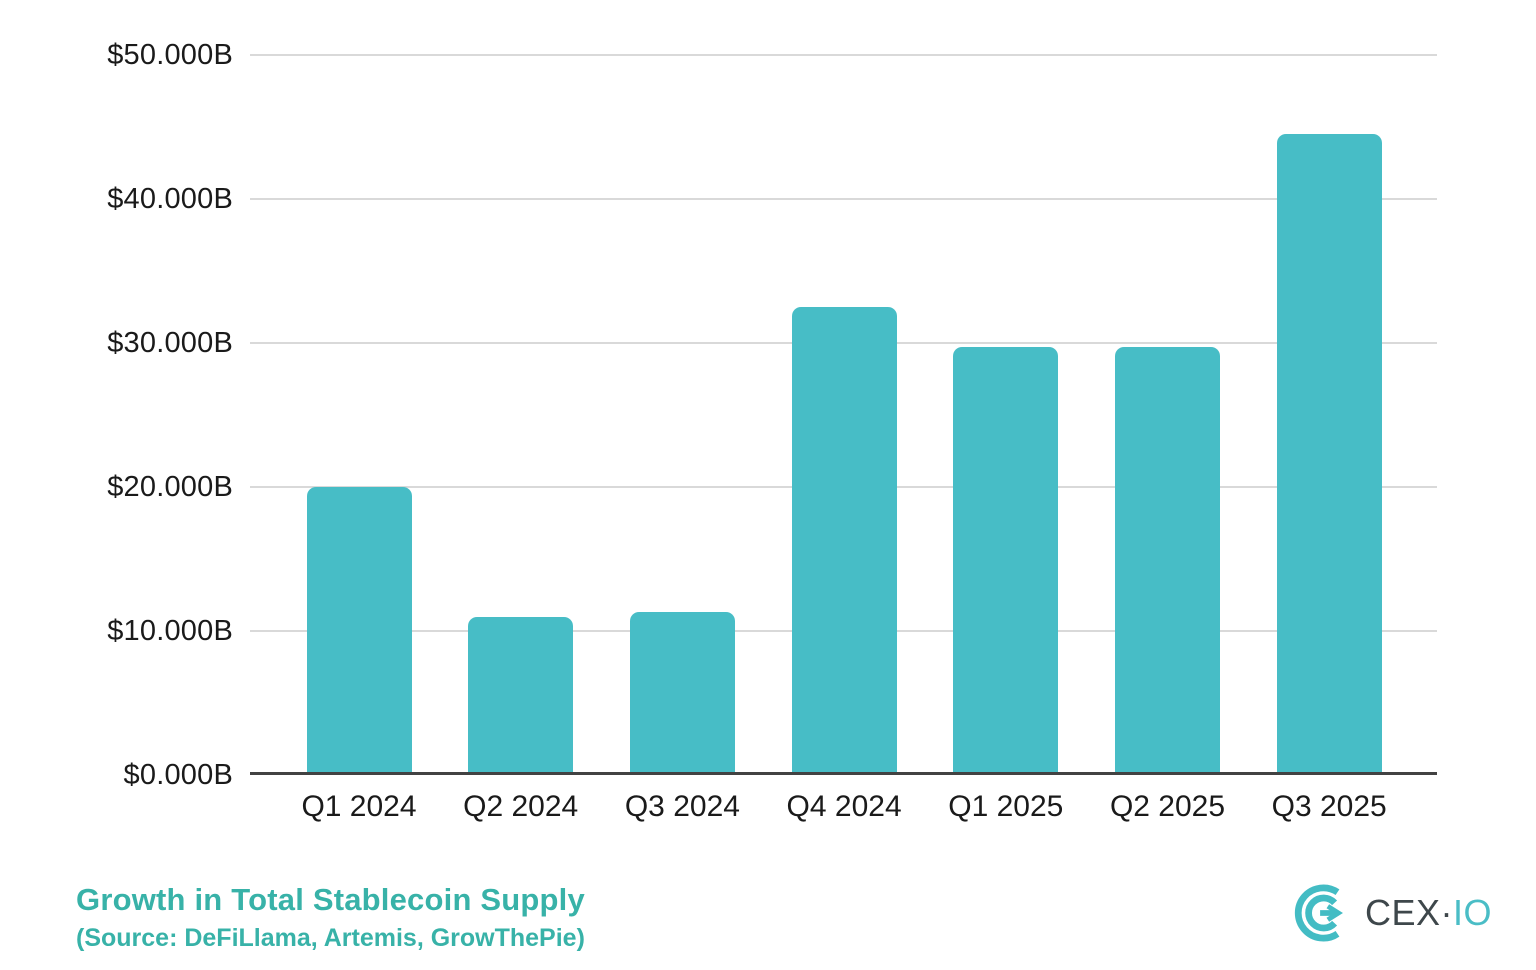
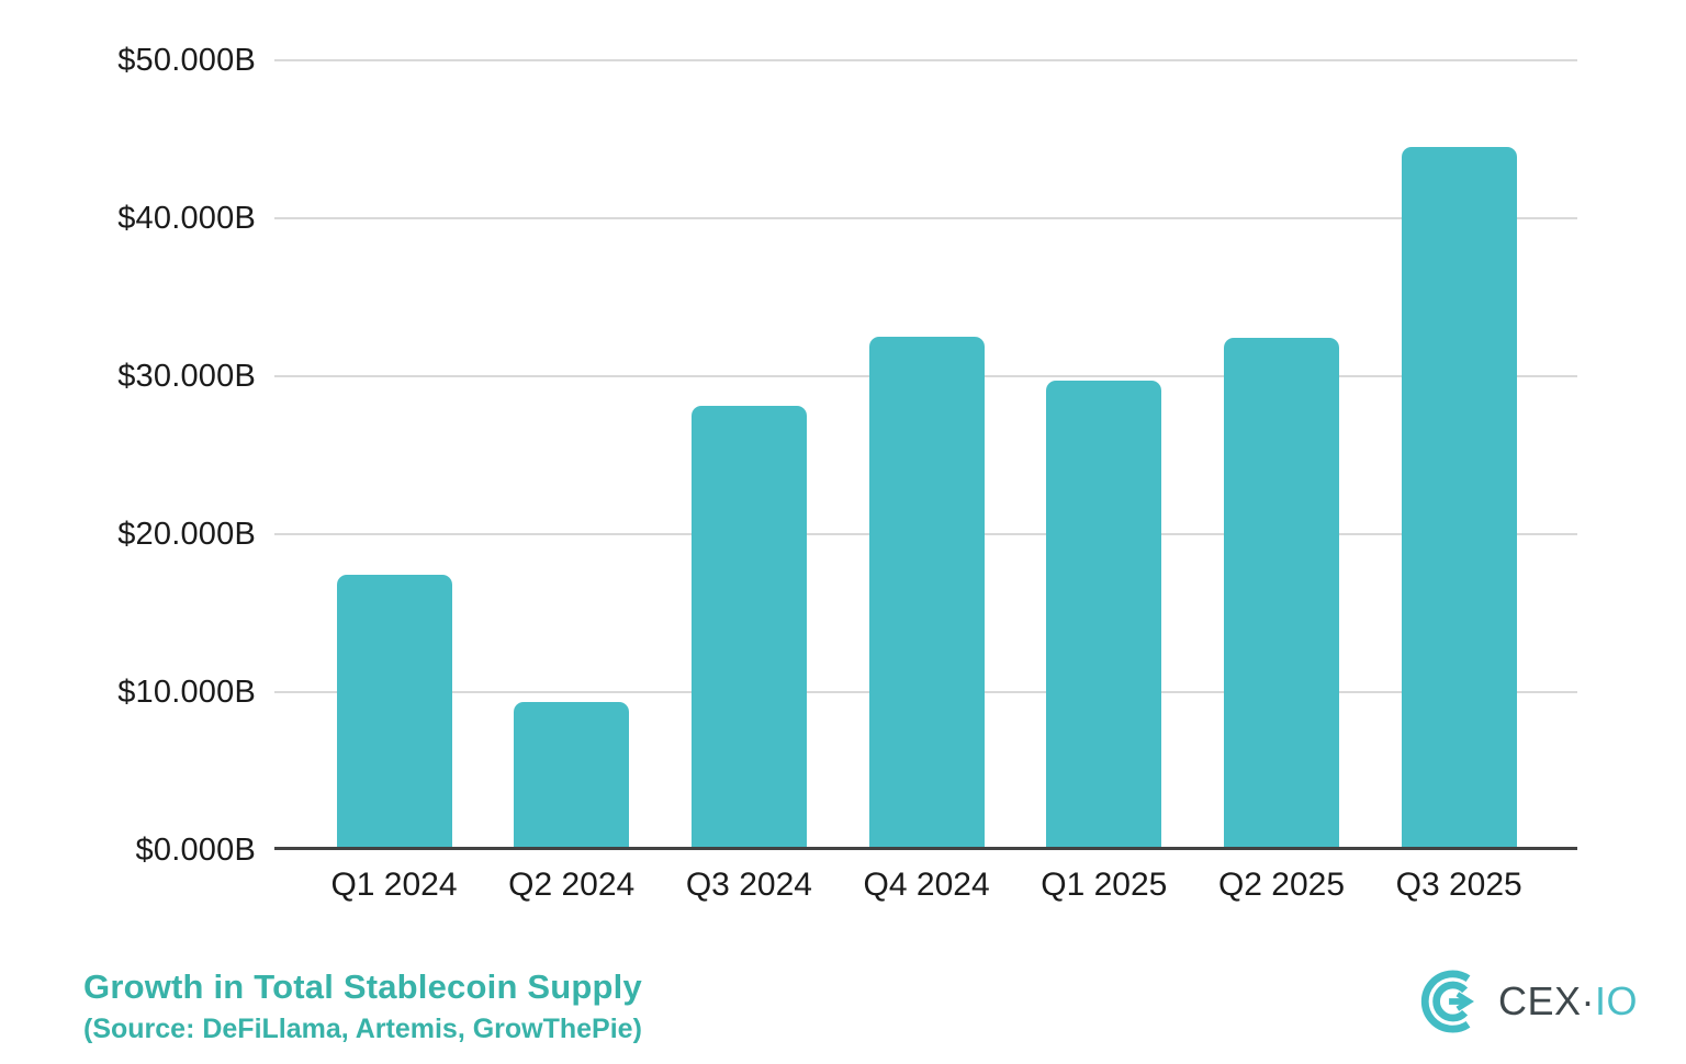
Q1 2024: $20.0B -> $17.4B
Q2 2024: $11.0B -> $9.4B
Q3 2024: $11.3B -> $28.1B
Q2 2025: $29.7B -> $32.4B
